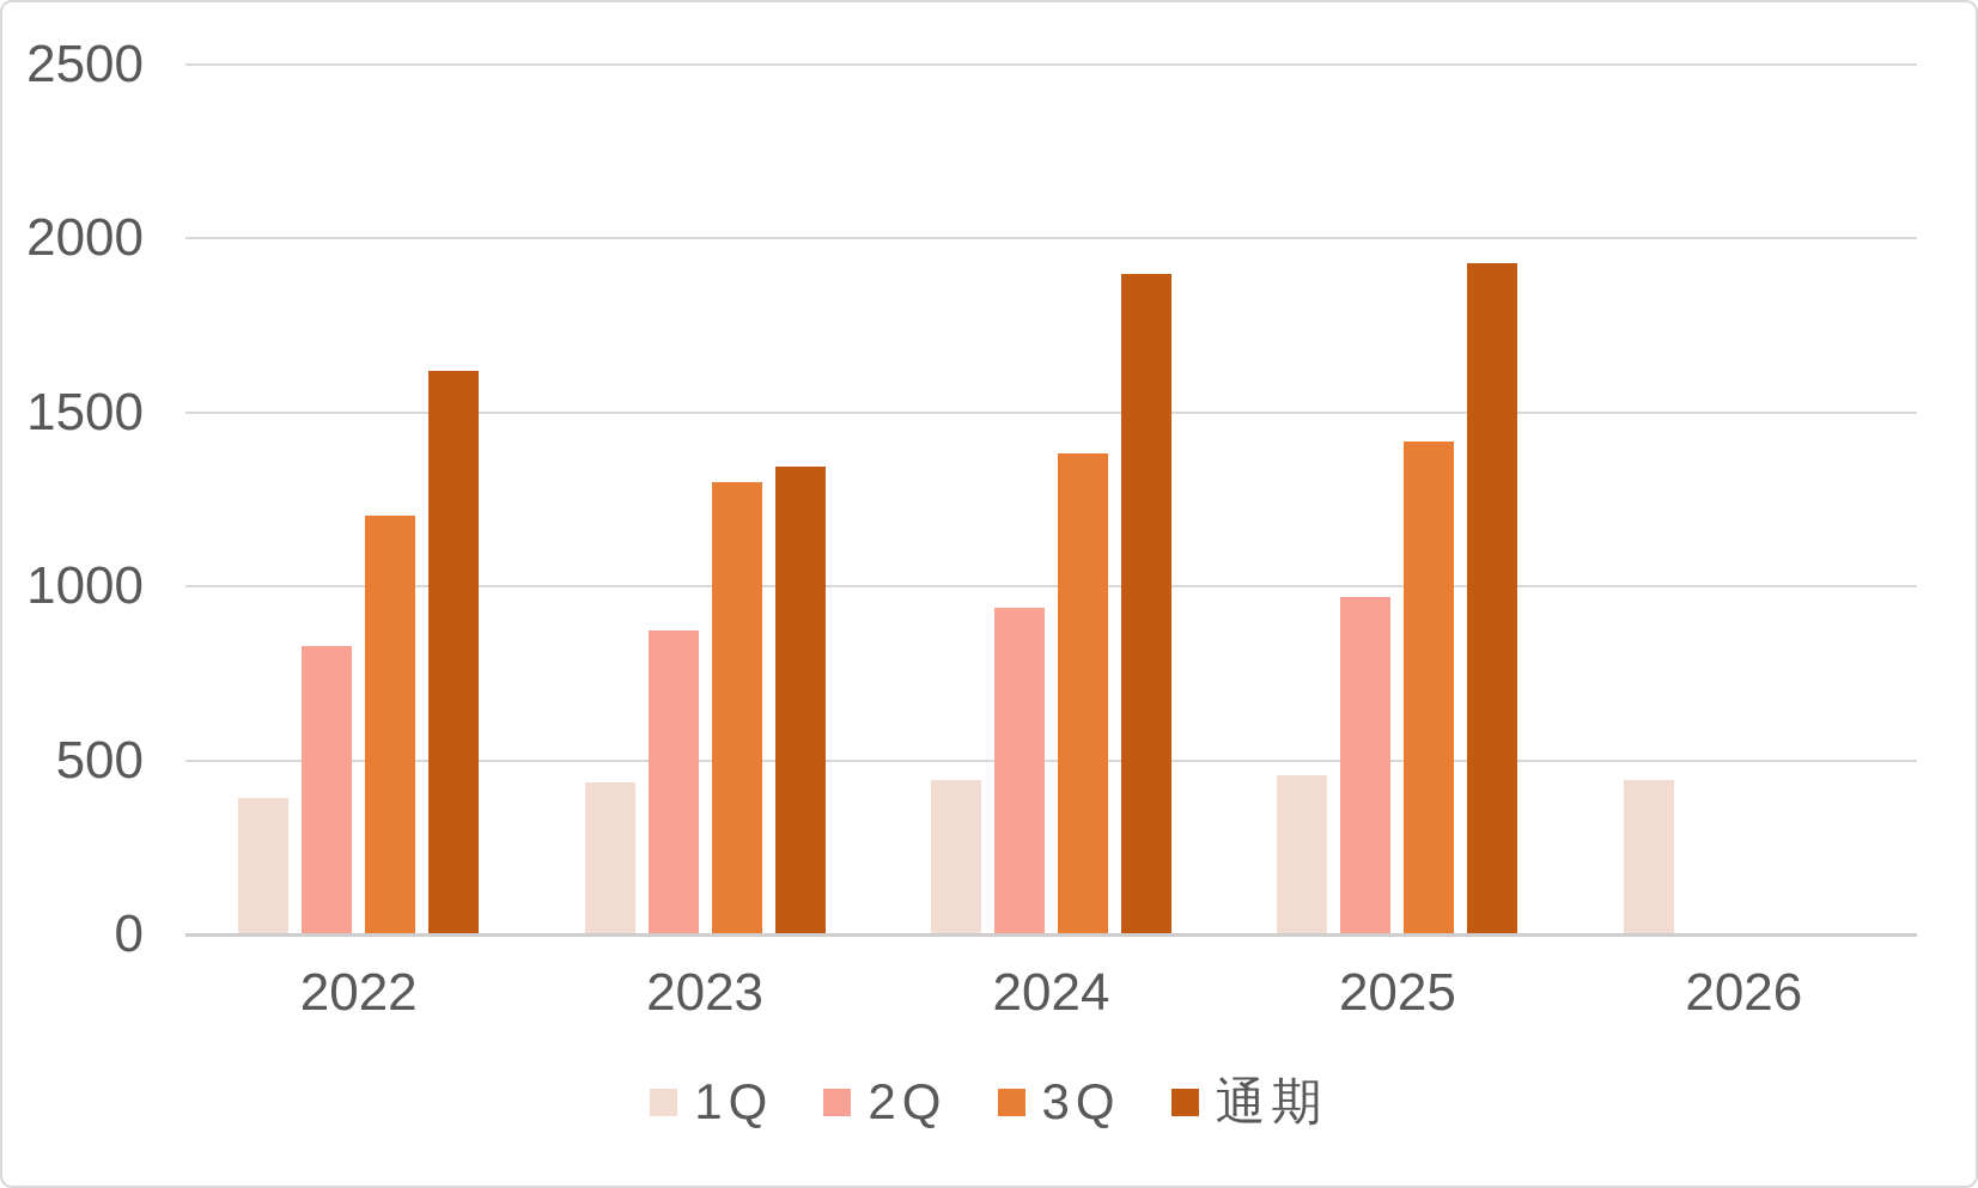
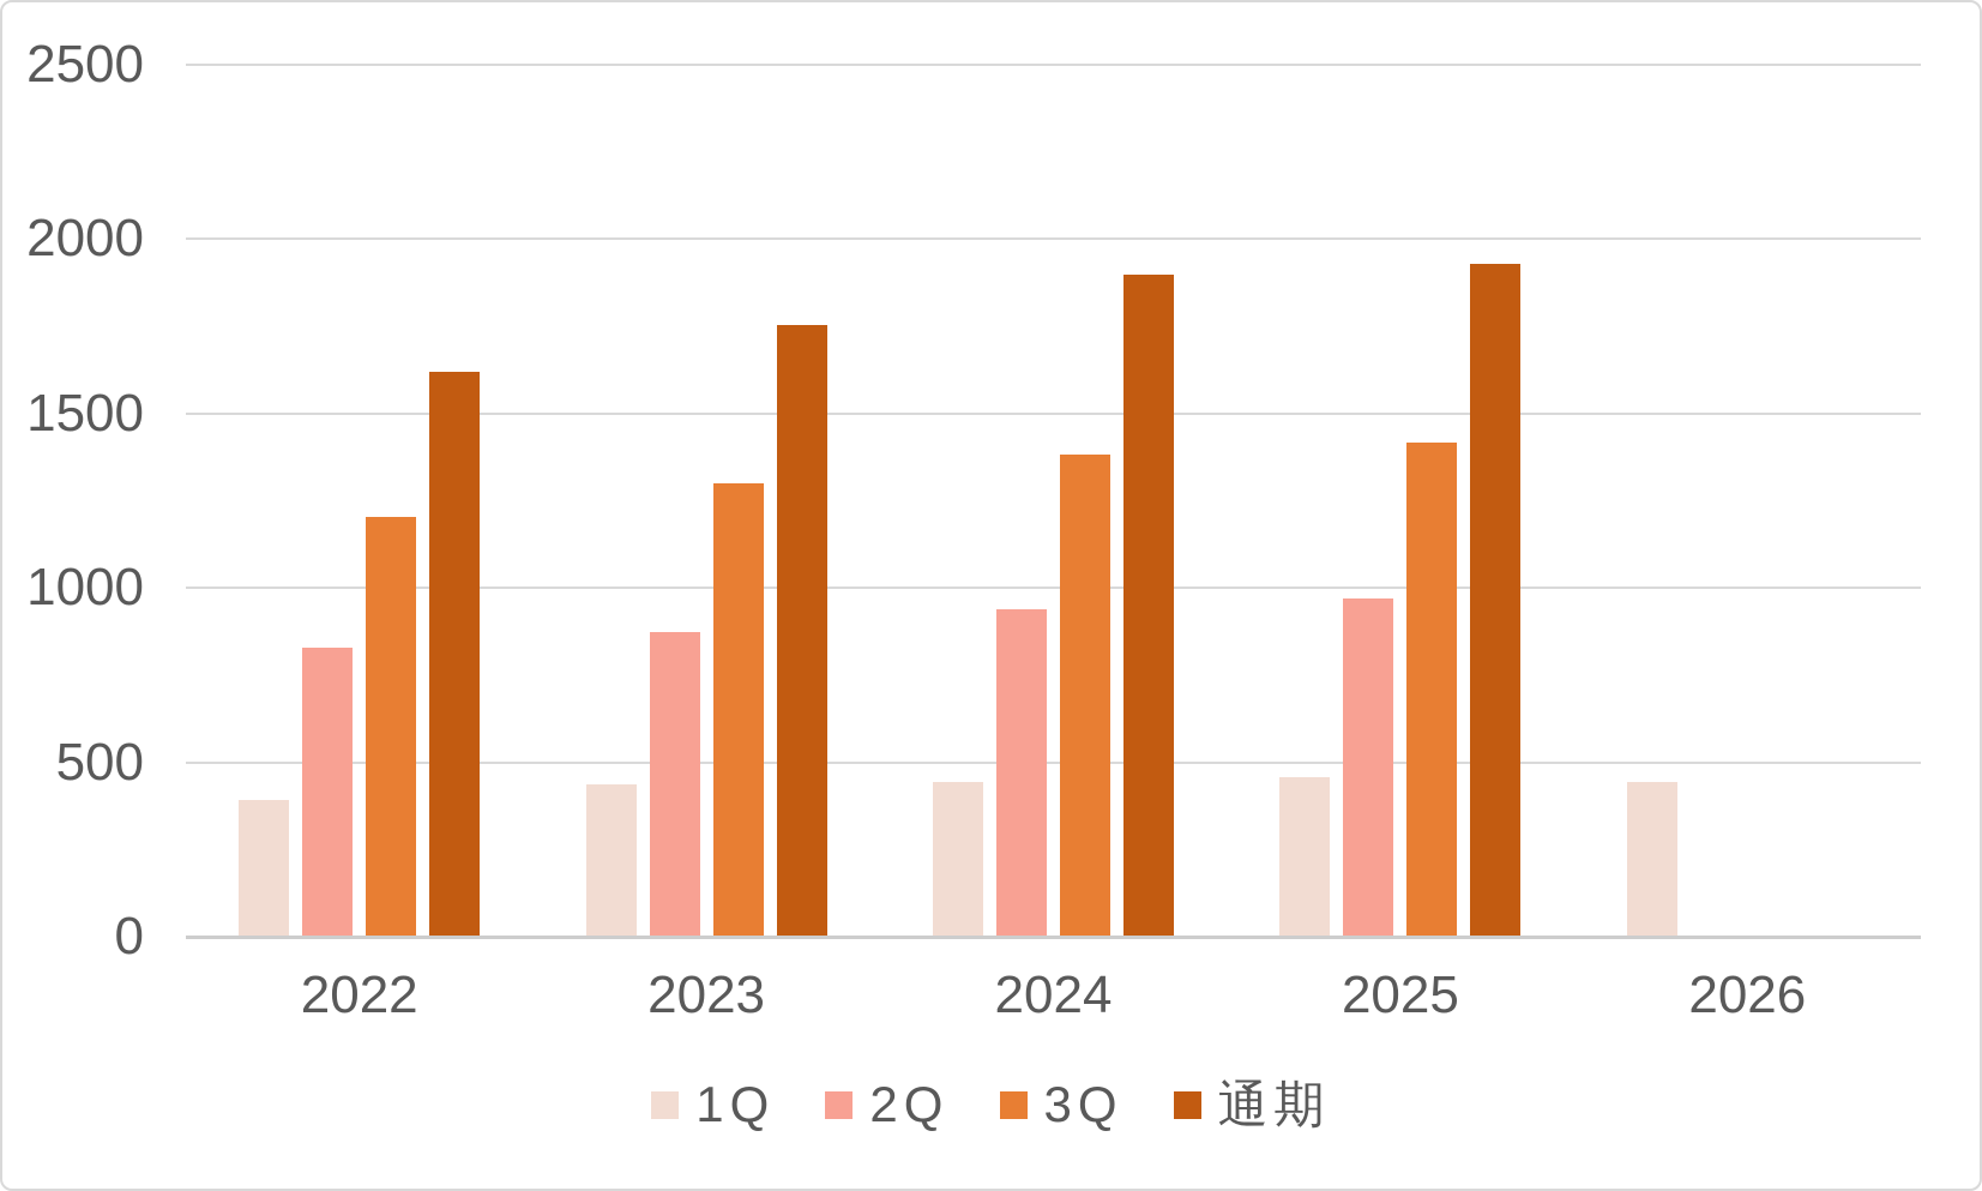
通期/2023: 1340 -> 1750
